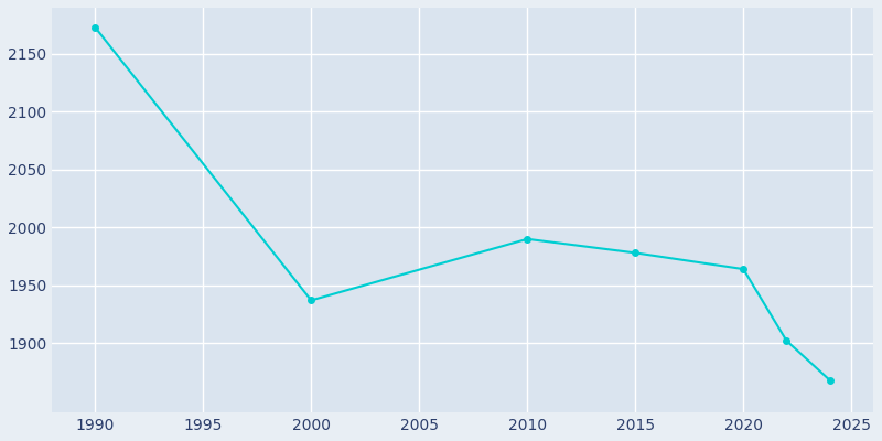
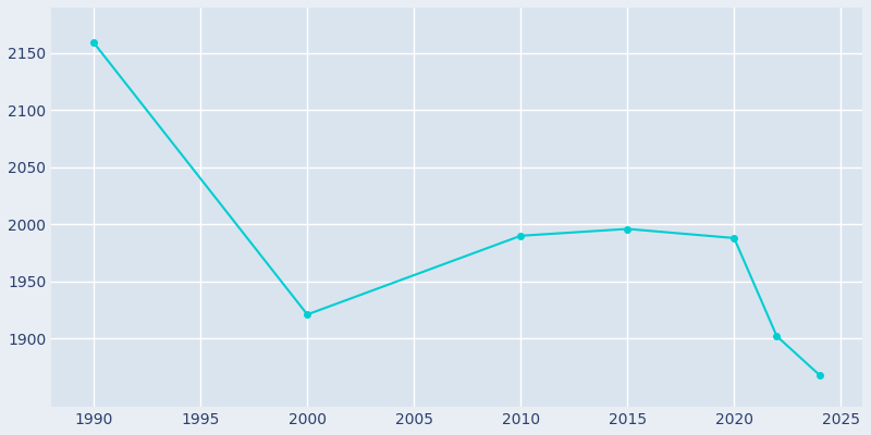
1990: 2173 -> 2159
2000: 1937 -> 1921
2015: 1978 -> 1996
2020: 1964 -> 1988
